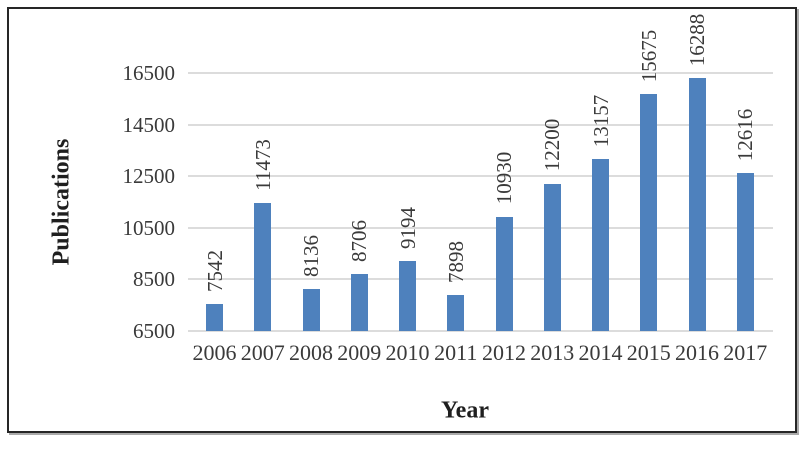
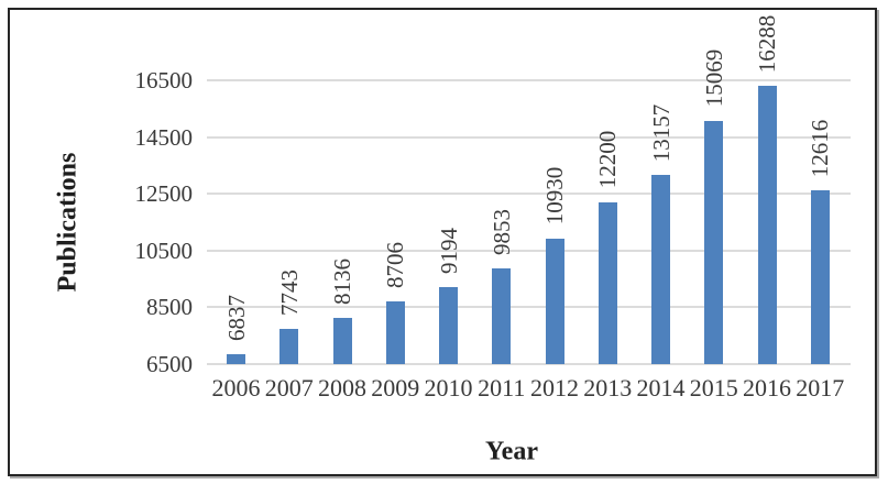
2006: 7542 -> 6837
2007: 11473 -> 7743
2011: 7898 -> 9853
2015: 15675 -> 15069
